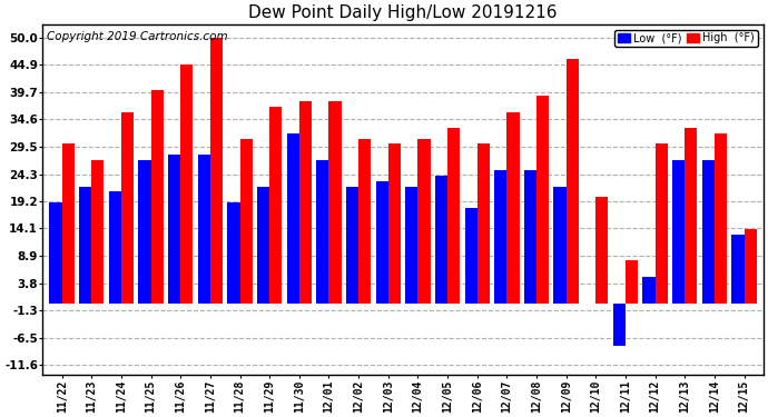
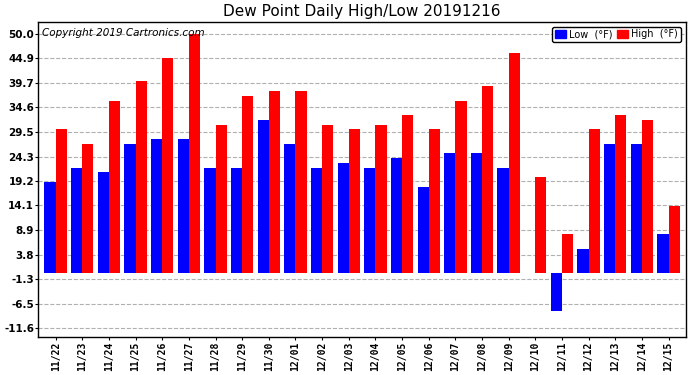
Low (°F)/11/28: 19 -> 22
Low (°F)/12/15: 13 -> 8
